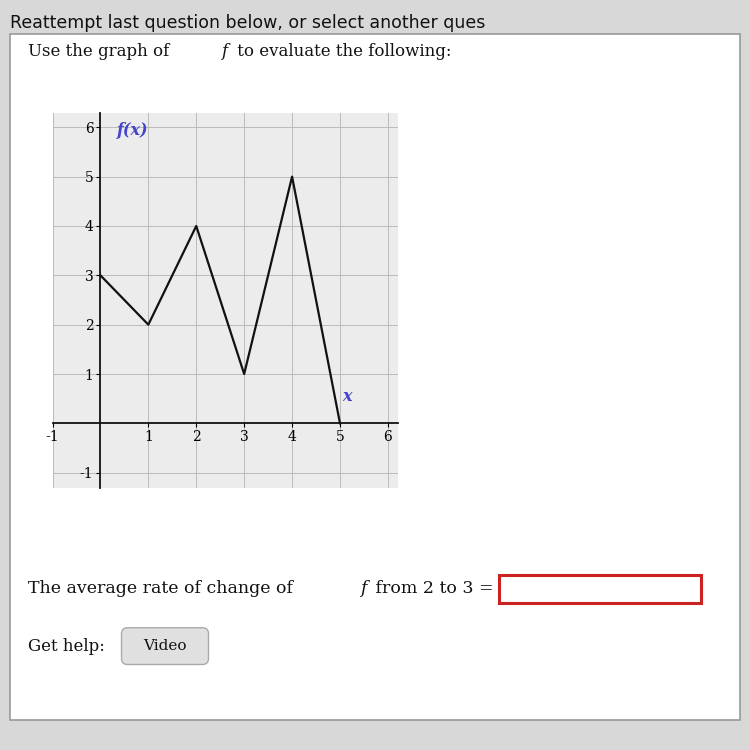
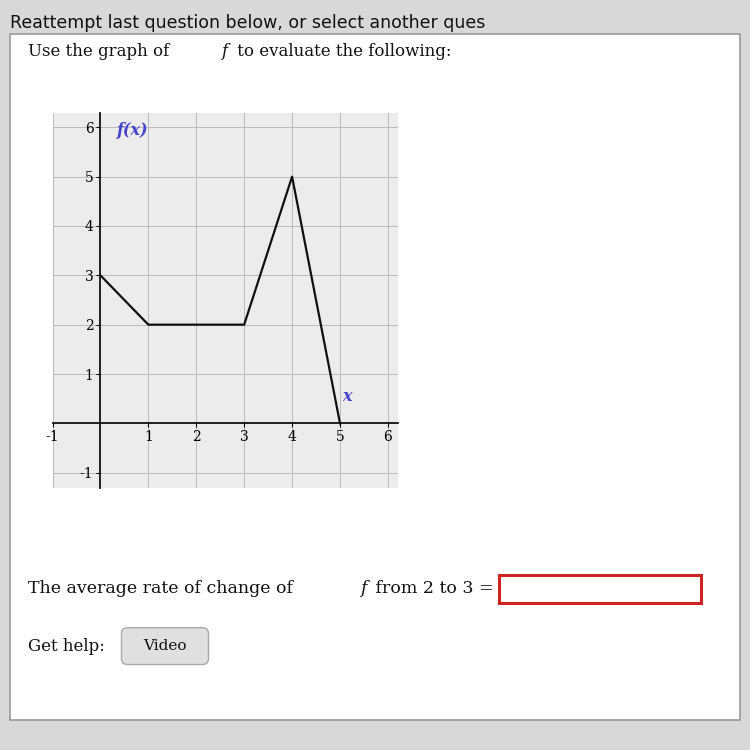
2: 4 -> 2
3: 1 -> 2
